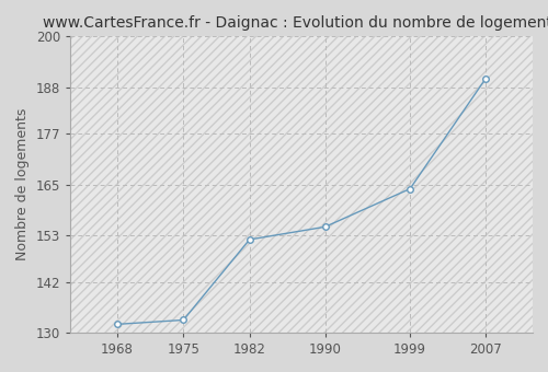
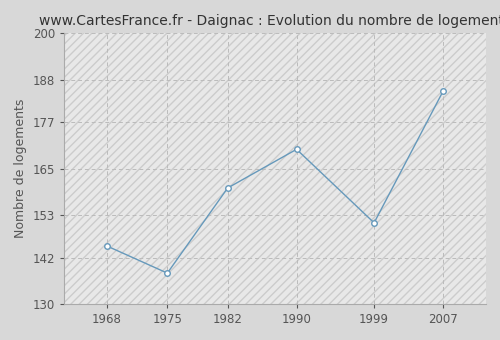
1968: 132 -> 145
1975: 133 -> 138
1982: 152 -> 160
1990: 155 -> 170
1999: 164 -> 151
2007: 190 -> 185
